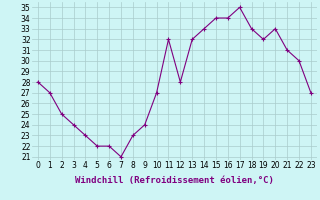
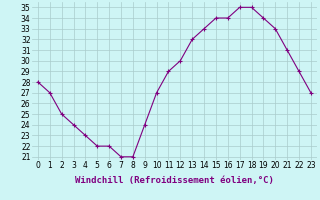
8: 23 -> 21
11: 32 -> 29
12: 28 -> 30
18: 33 -> 35
19: 32 -> 34
22: 30 -> 29
